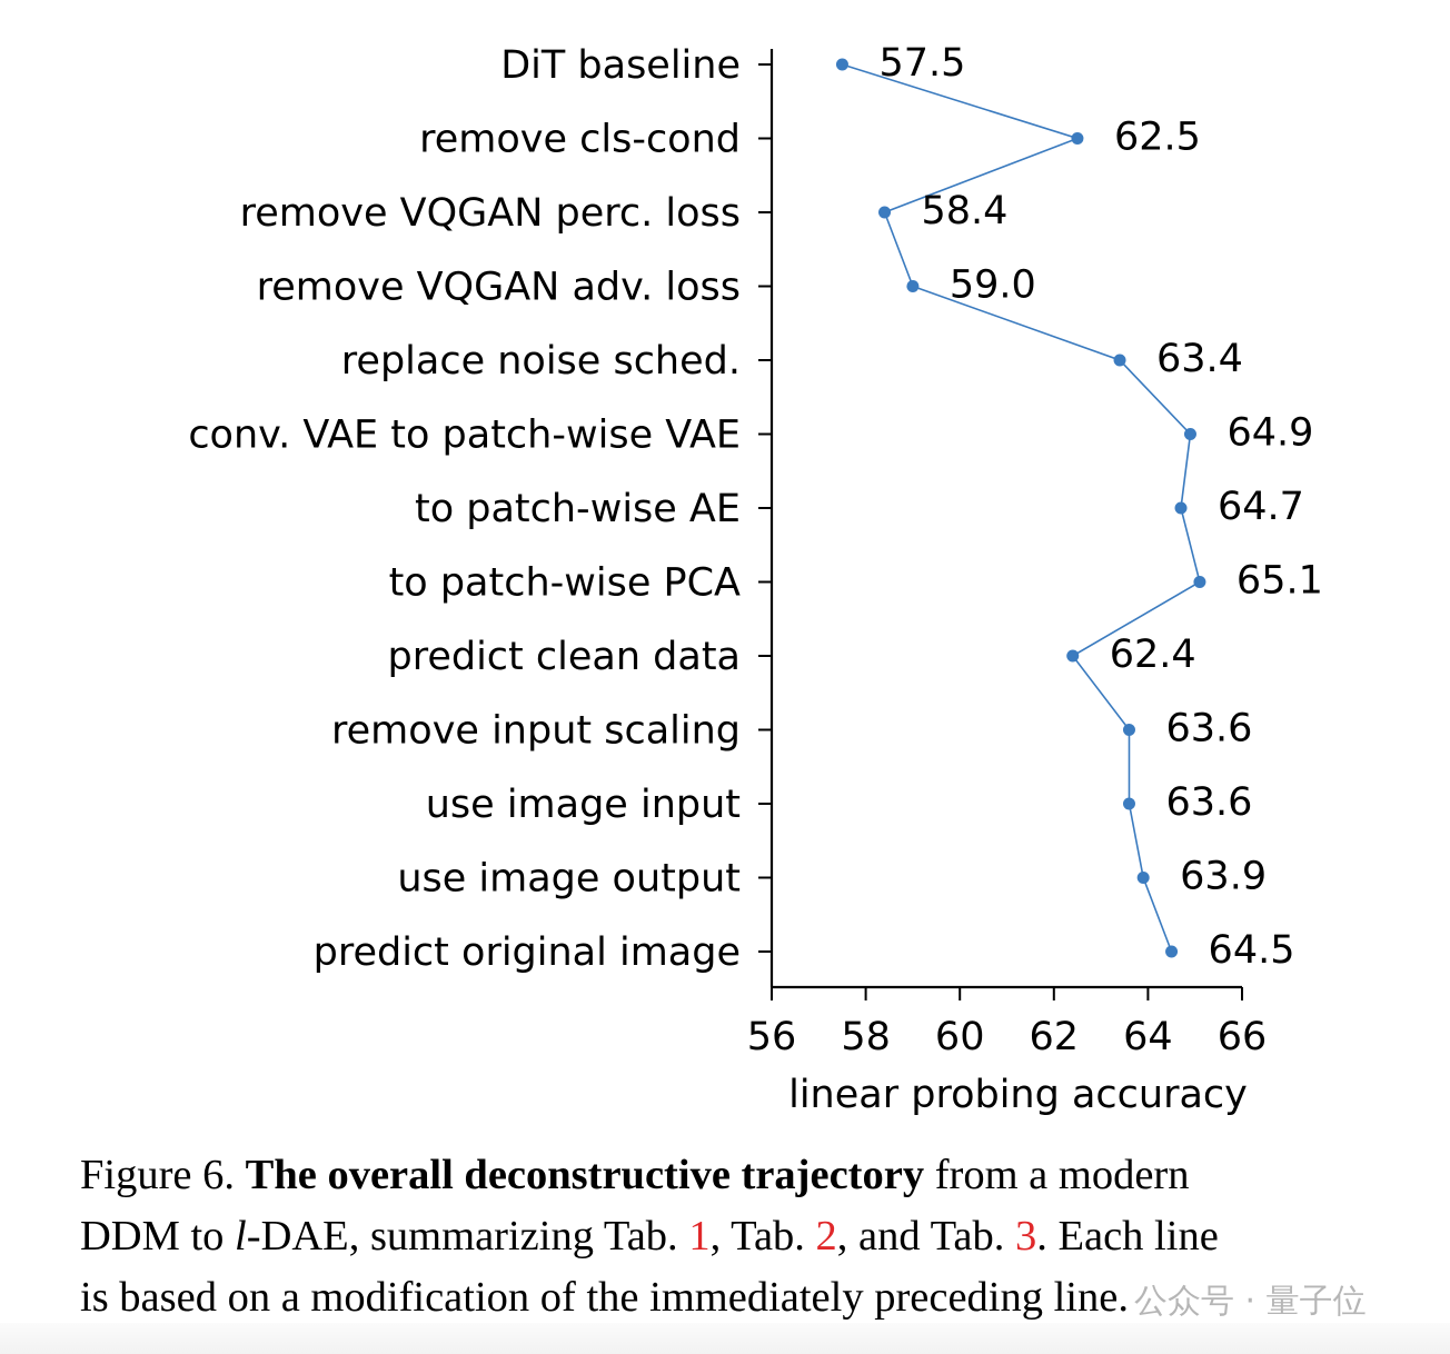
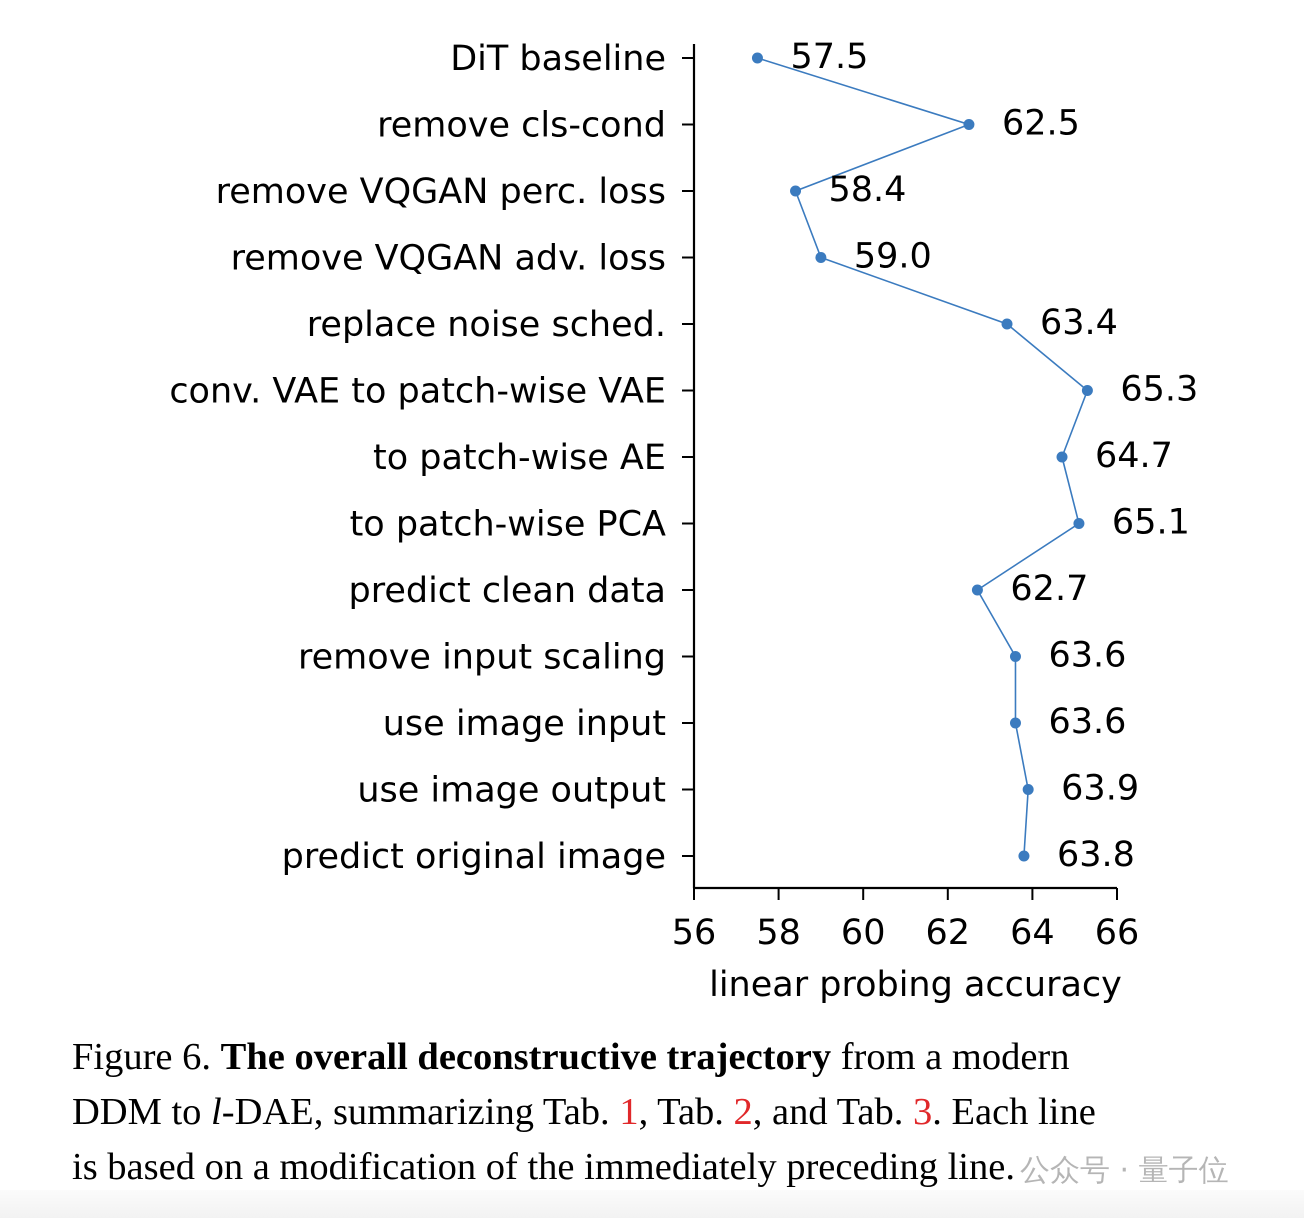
conv. VAE to patch-wise VAE: 64.9 -> 65.3
predict clean data: 62.4 -> 62.7
predict original image: 64.5 -> 63.8
